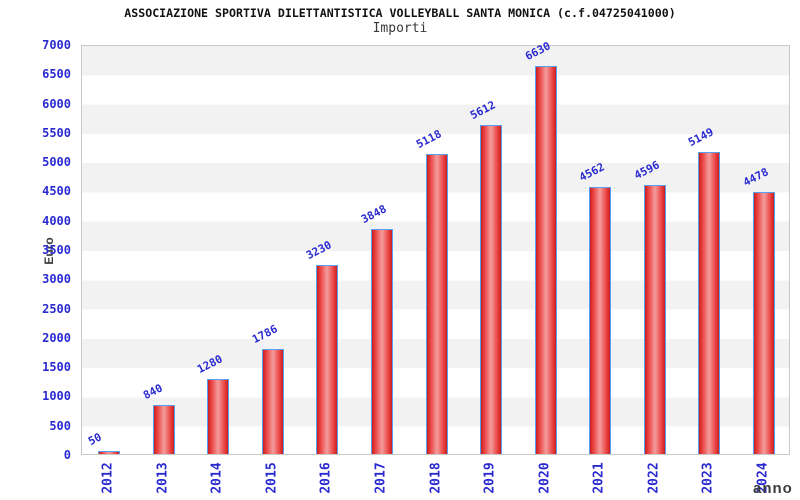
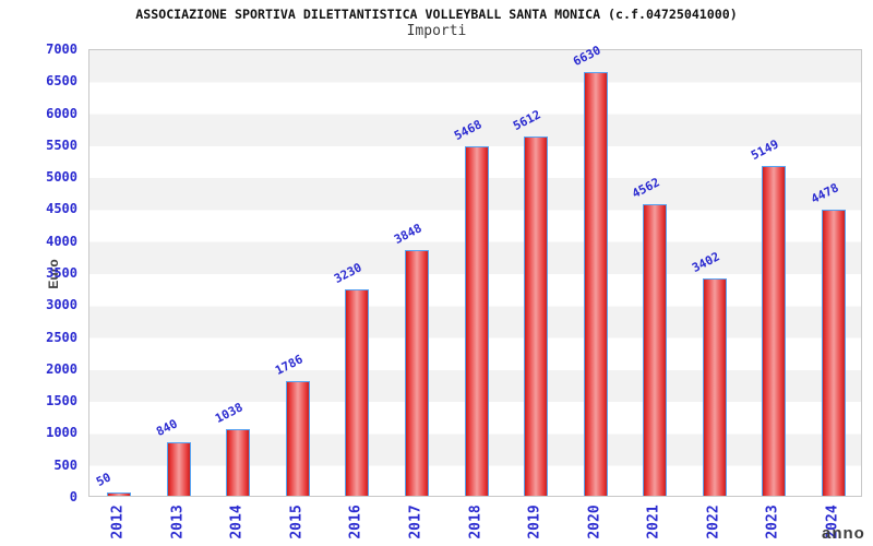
2014: 1280 -> 1038
2018: 5118 -> 5468
2022: 4596 -> 3402
